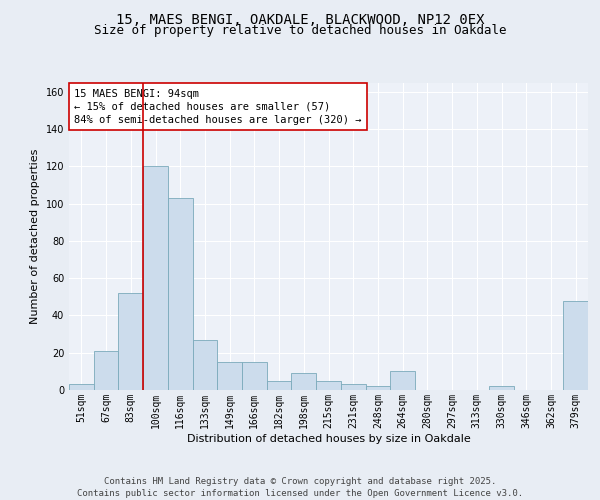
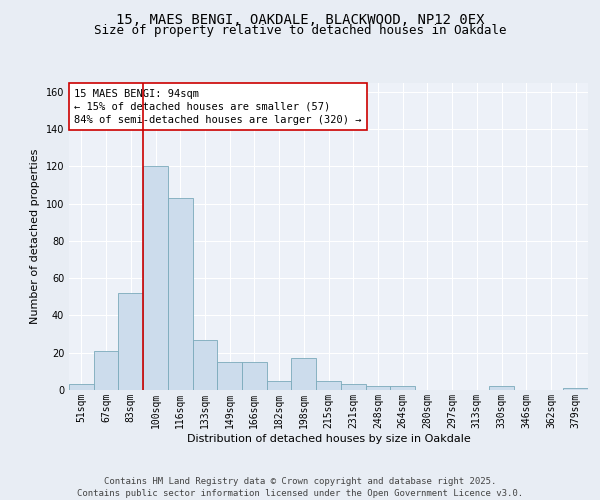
198sqm: 9 -> 17
264sqm: 10 -> 2
379sqm: 48 -> 1
